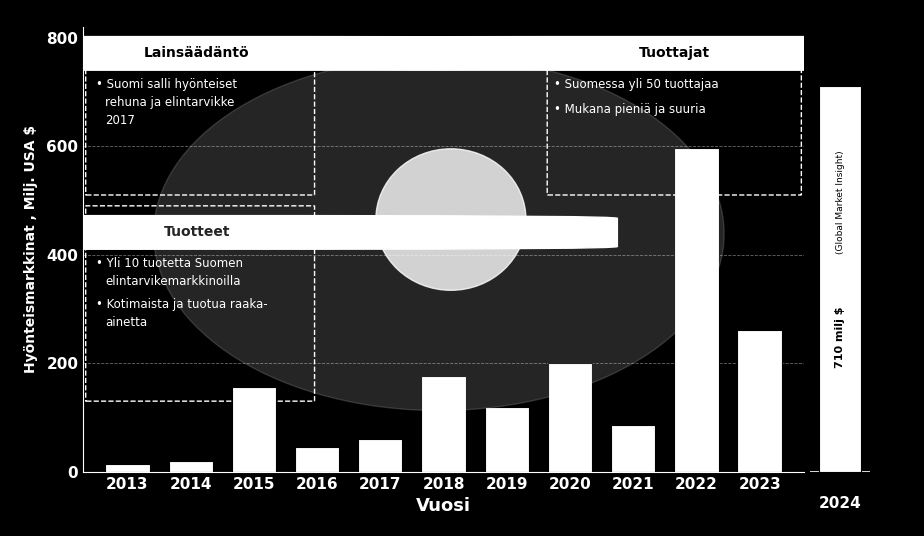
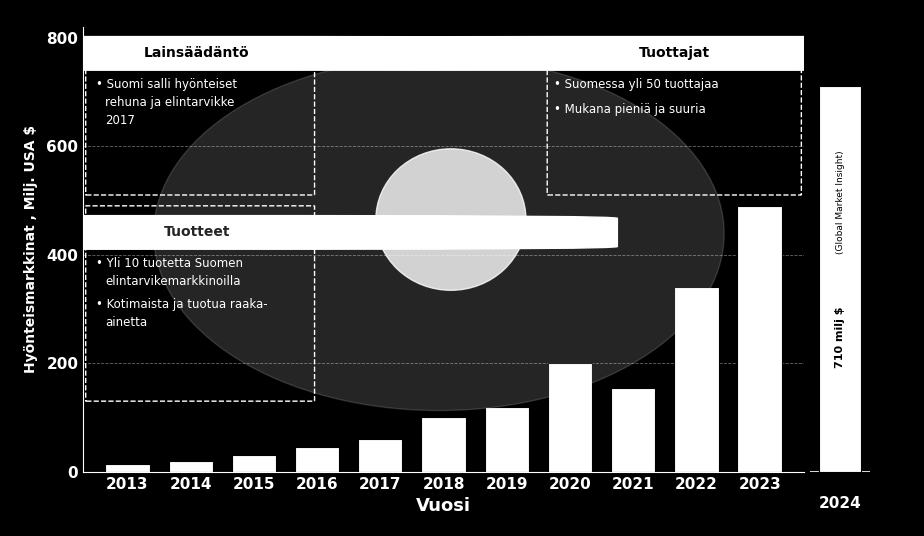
2015: 156 -> 30
2018: 176 -> 100
2021: 86 -> 155
2022: 596 -> 340
2023: 262 -> 490
